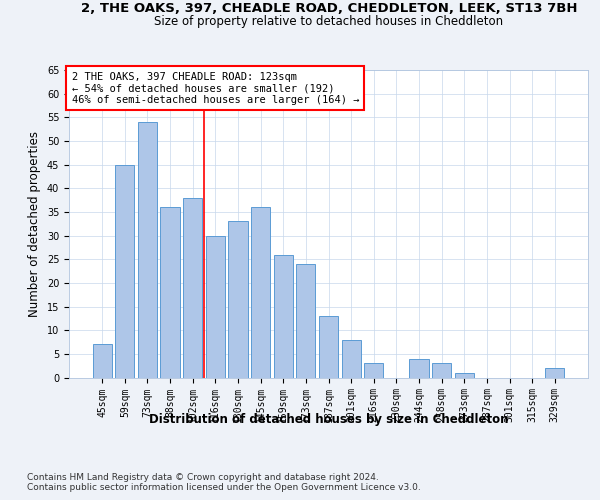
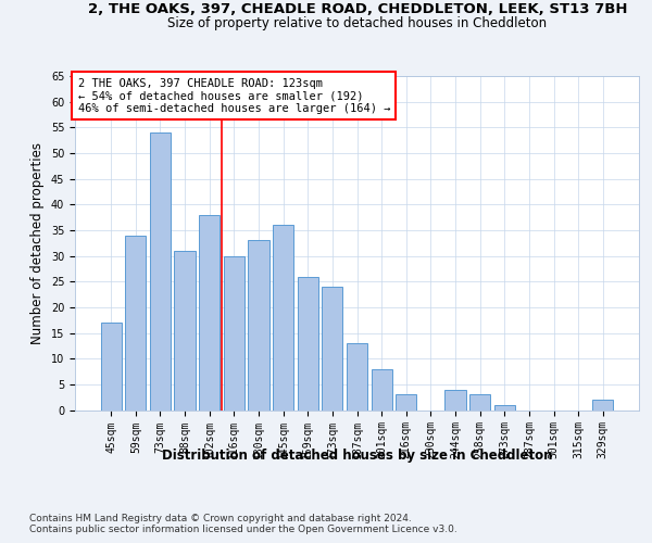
45sqm: 7 -> 17
59sqm: 45 -> 34
88sqm: 36 -> 31
